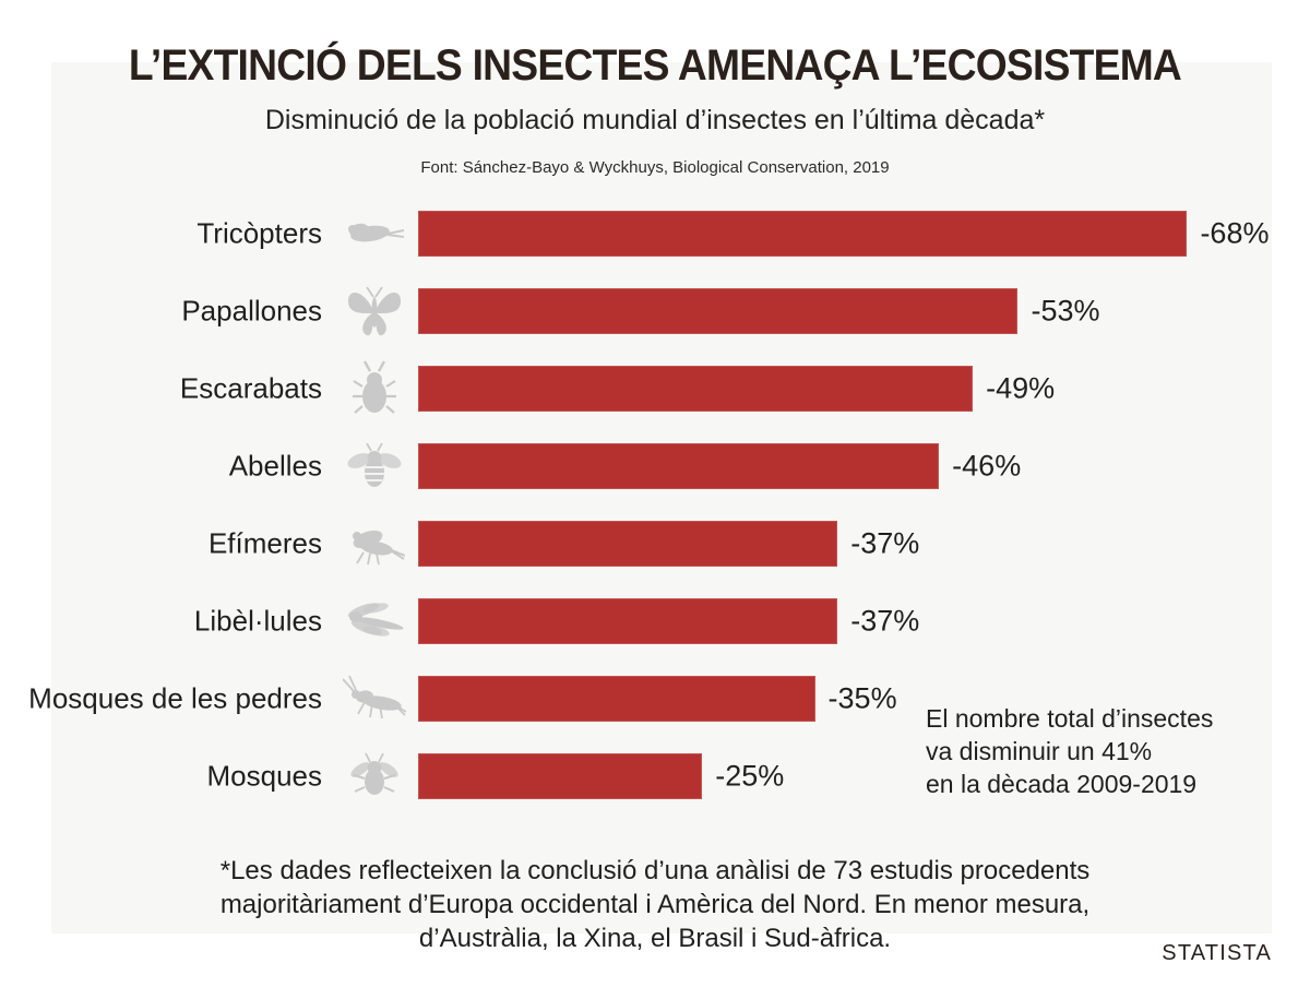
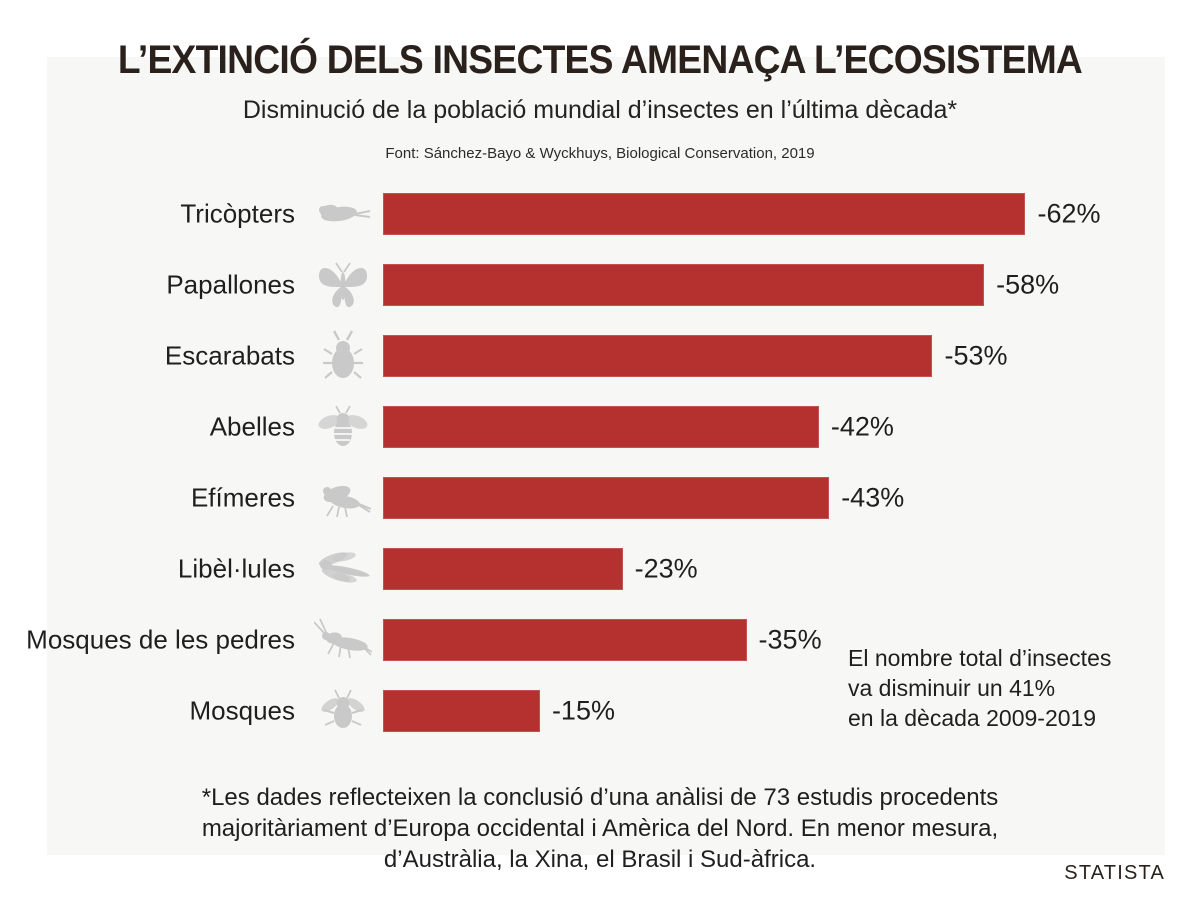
Tricòpters: -68% -> -62%
Papallones: -53% -> -58%
Escarabats: -49% -> -53%
Abelles: -46% -> -42%
Efímeres: -37% -> -43%
Libèl·lules: -37% -> -23%
Mosques: -25% -> -15%
